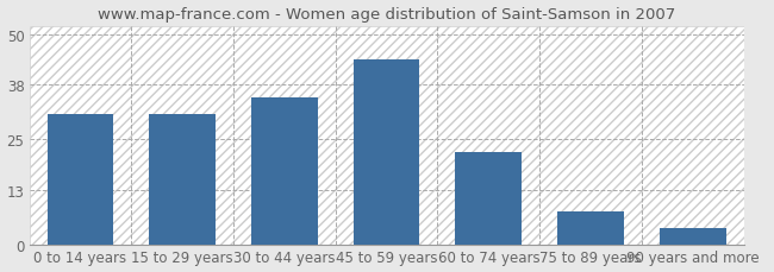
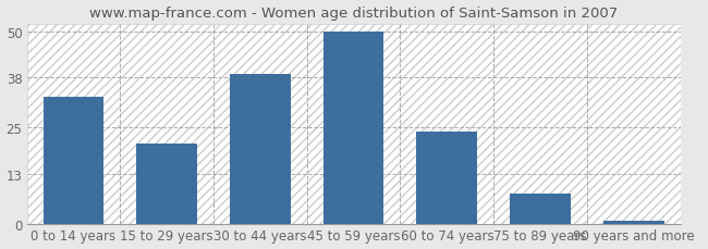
0 to 14 years: 31 -> 33
15 to 29 years: 31 -> 21
30 to 44 years: 35 -> 39
45 to 59 years: 44 -> 50
60 to 74 years: 22 -> 24
90 years and more: 4 -> 1
